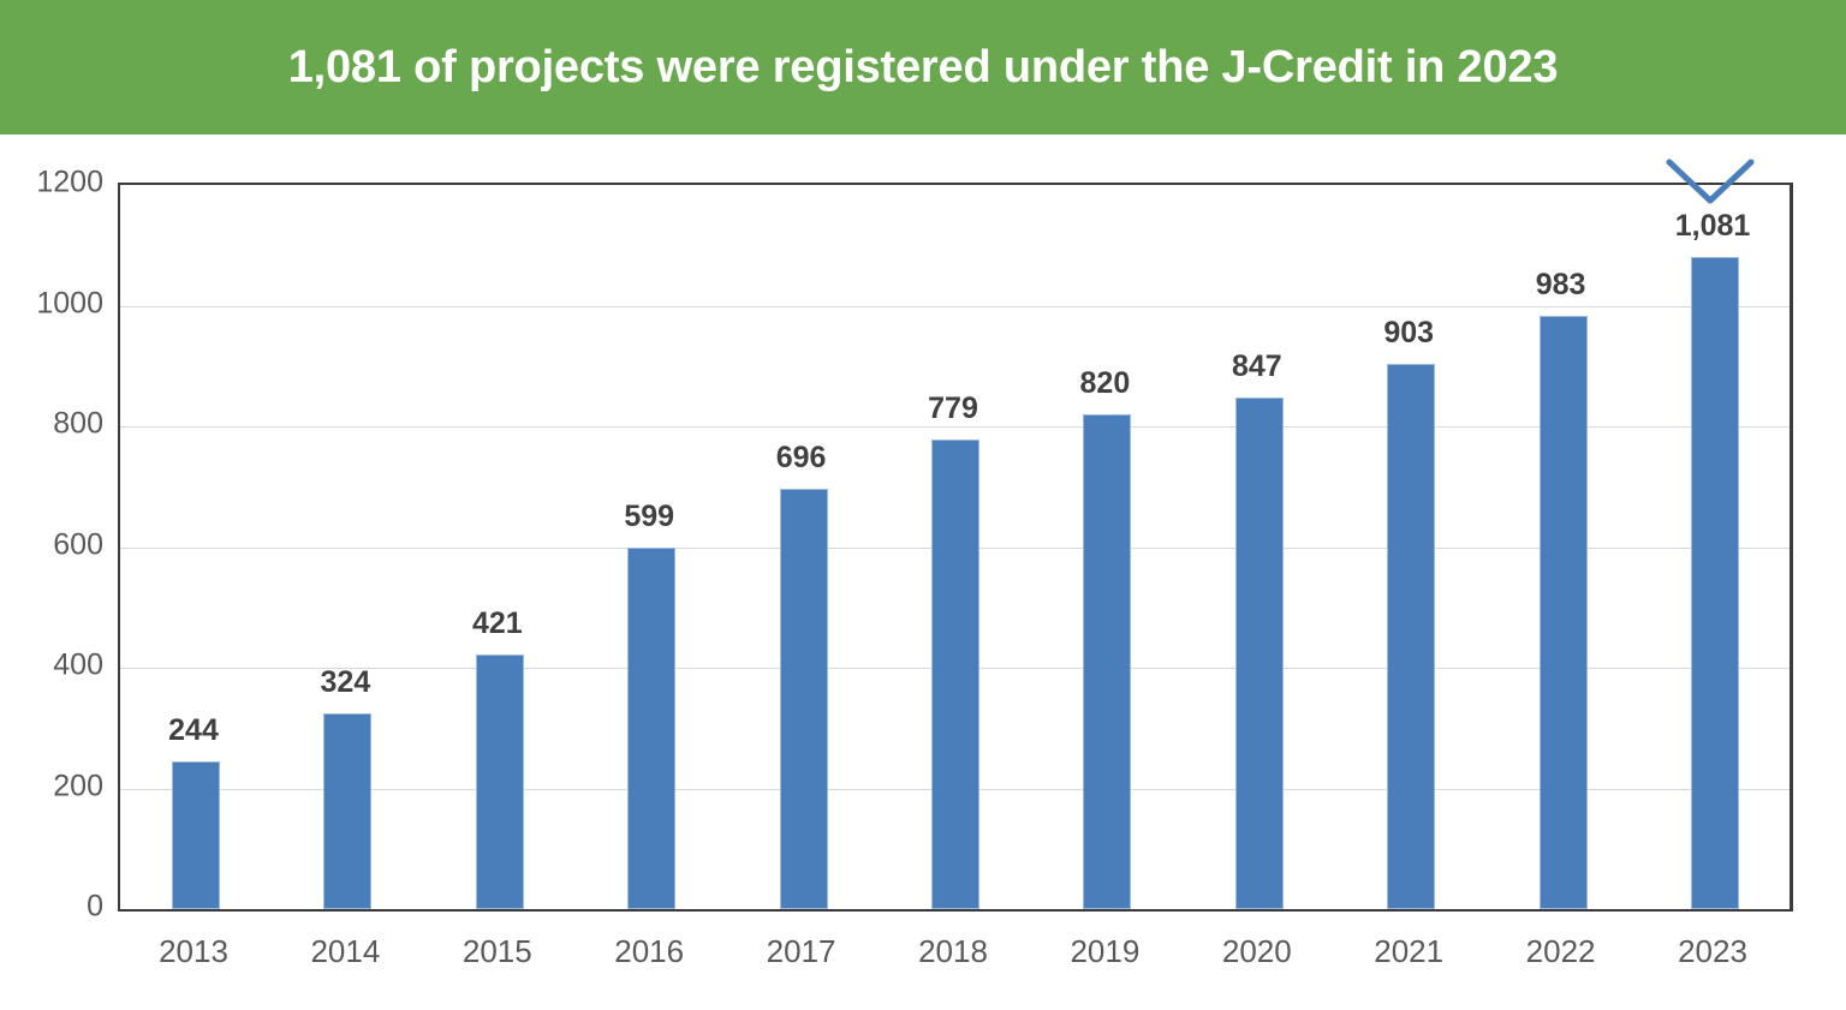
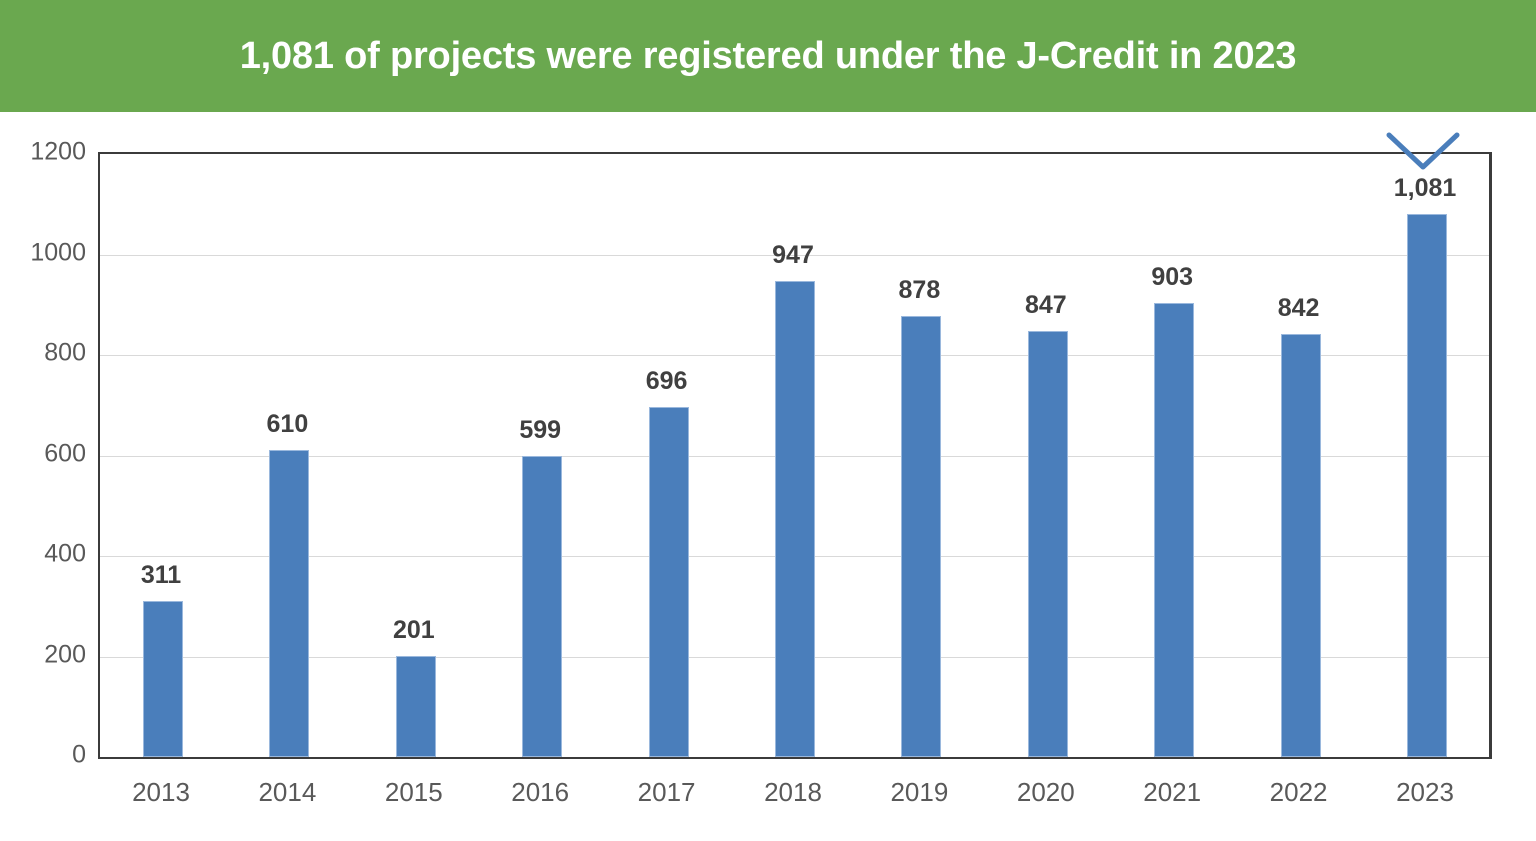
2013: 244 -> 311
2014: 324 -> 610
2015: 421 -> 201
2018: 779 -> 947
2019: 820 -> 878
2022: 983 -> 842
